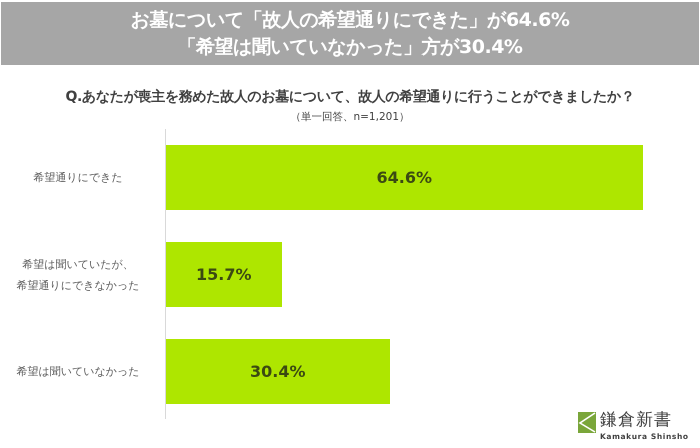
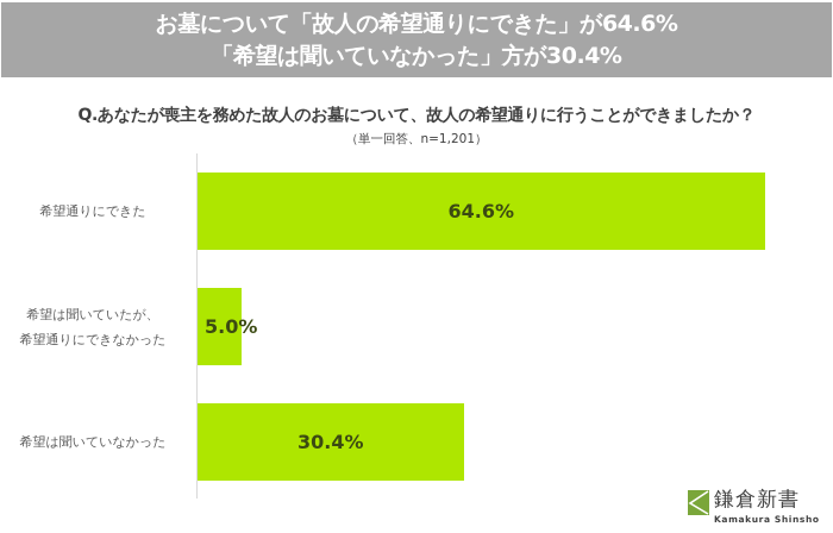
希望は聞いていたが、希望通りにできなかった: 15.7% -> 5.0%
